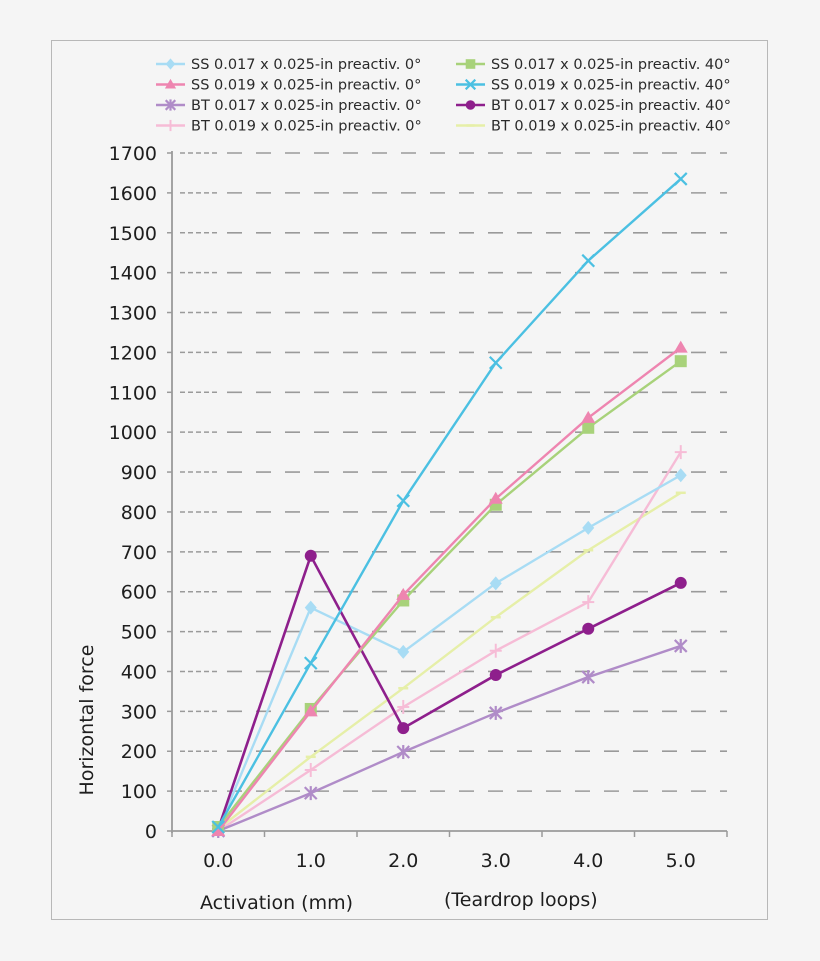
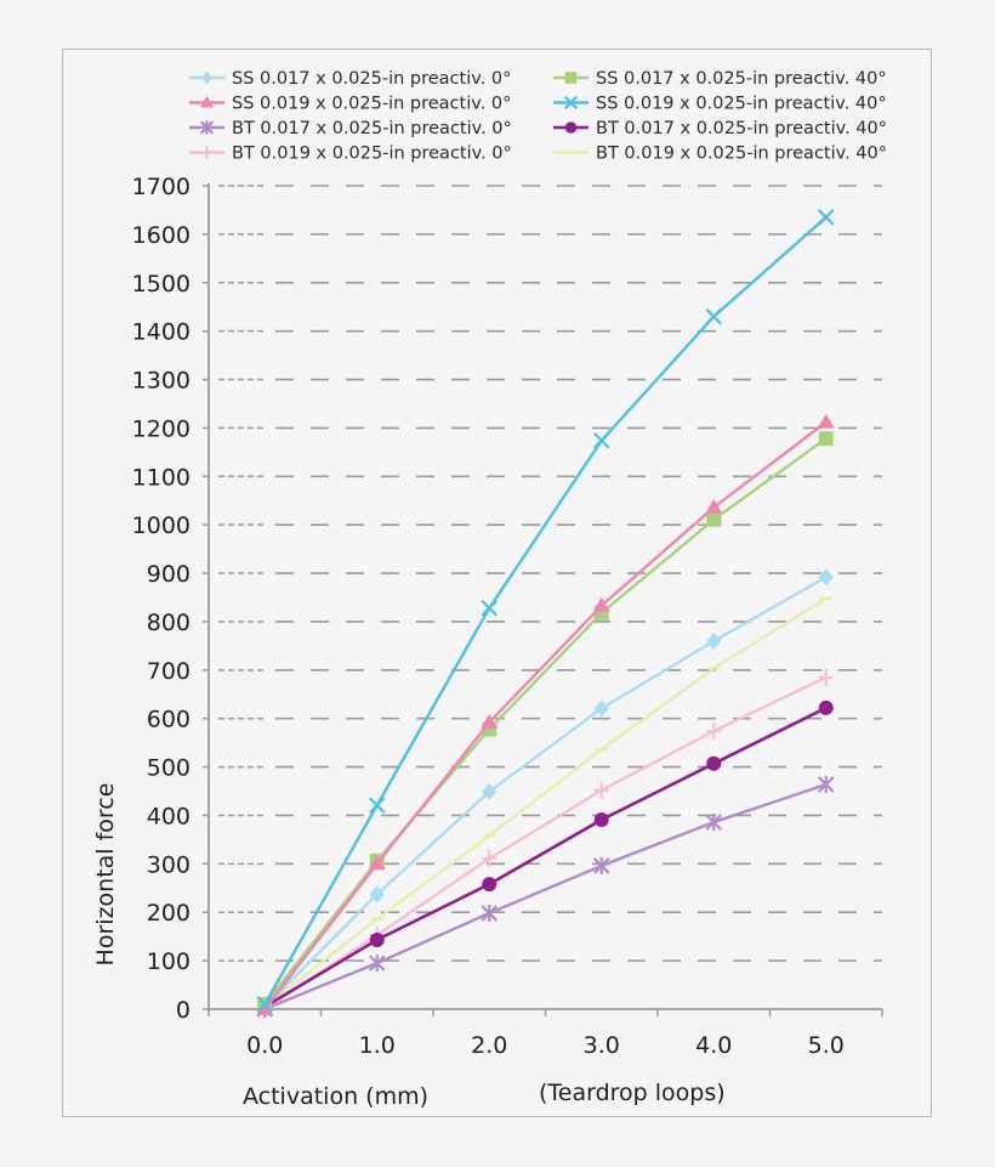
SS 0.017 x 0.025-in preactiv. 0°/1.0: 560 -> 240
BT 0.017 x 0.025-in preactiv. 40°/1.0: 690 -> 140
BT 0.019 x 0.025-in preactiv. 0°/5.0: 950 -> 680
